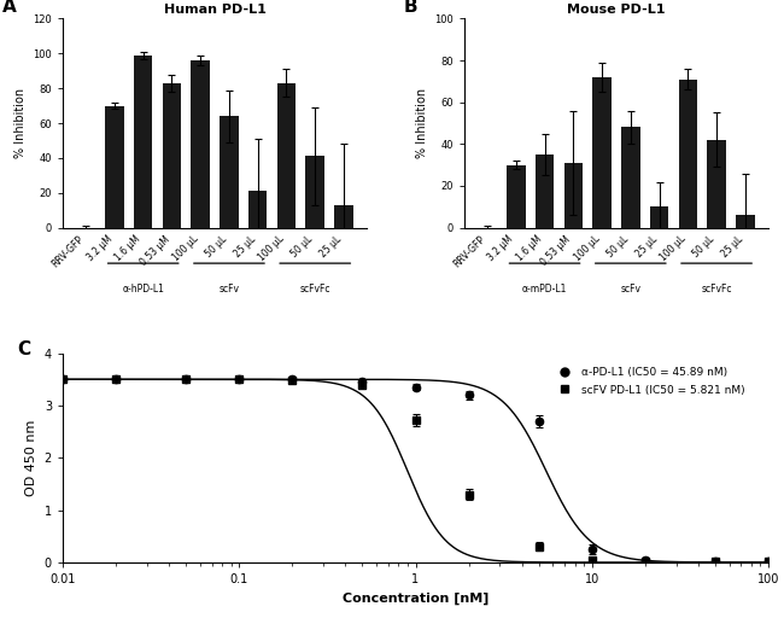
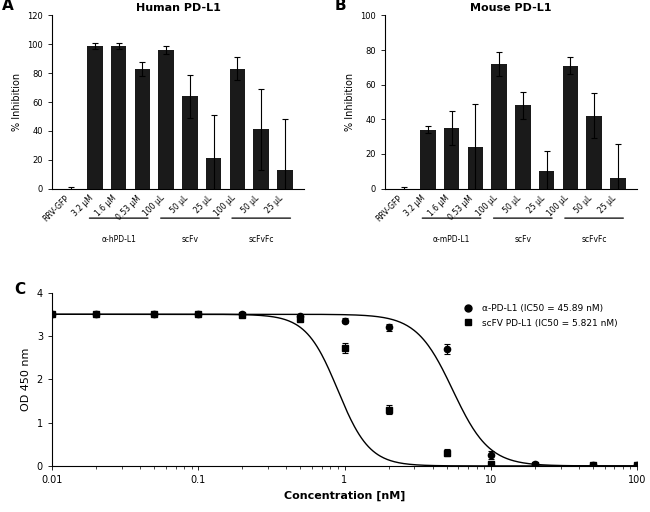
Human PD-L1/3.2 μM: 70 -> 99
Mouse PD-L1/3.2 μM: 30 -> 34
Mouse PD-L1/0.53 μM: 31 -> 24
